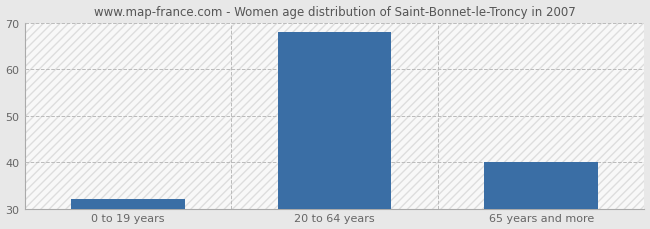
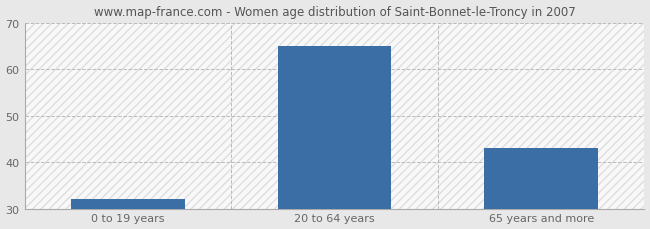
20 to 64 years: 68 -> 65
65 years and more: 40 -> 43
